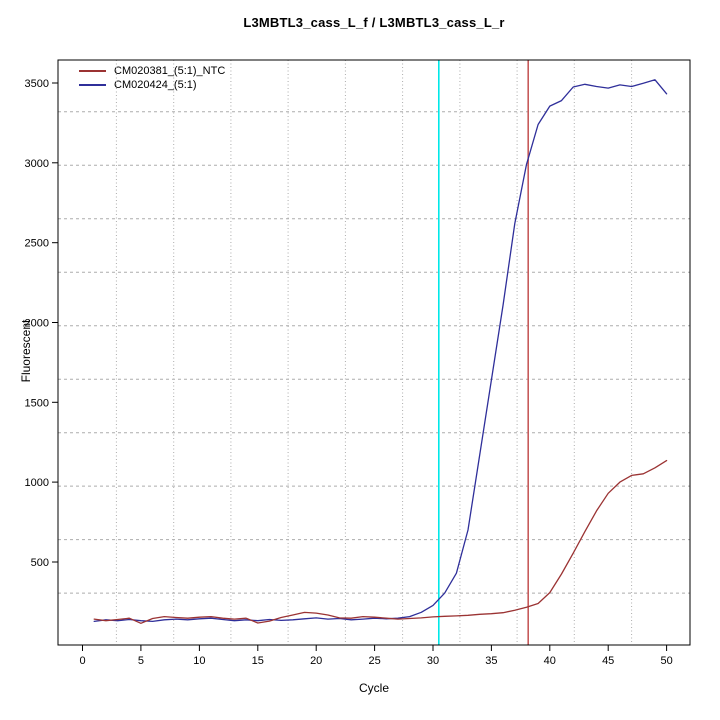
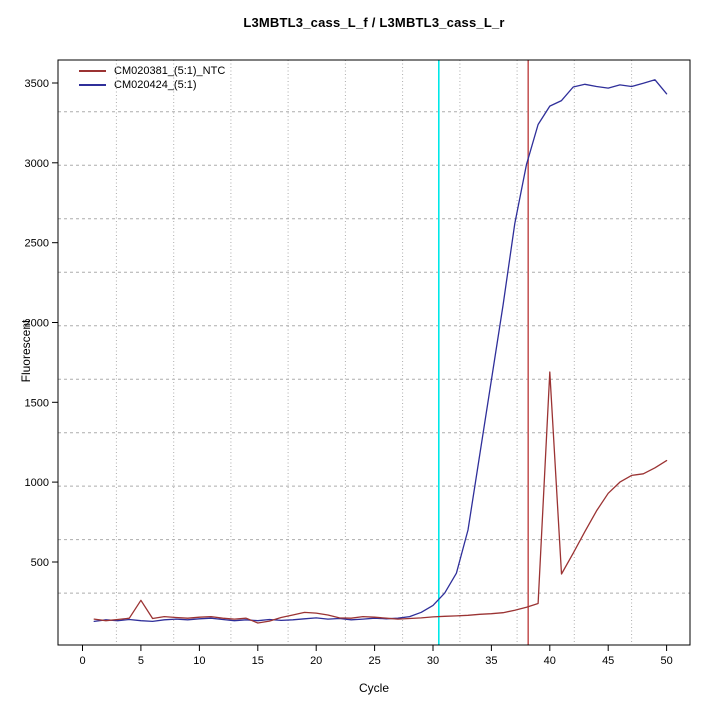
CM020381_(5:1)_NTC/5: 120 -> 260
CM020381_(5:1)_NTC/40: 310 -> 1690
